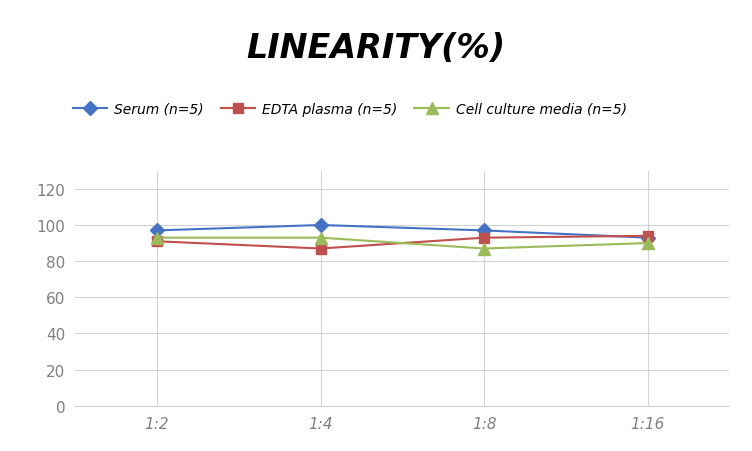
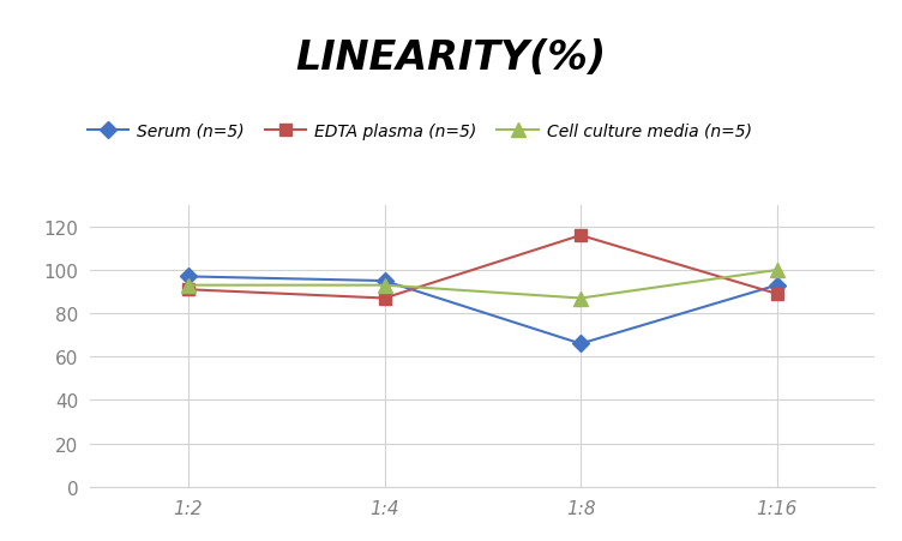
Serum (n=5)/1:4: 100 -> 95
Serum (n=5)/1:8: 97 -> 66
EDTA plasma (n=5)/1:8: 93 -> 116
EDTA plasma (n=5)/1:16: 94 -> 89
Cell culture media (n=5)/1:16: 90 -> 100
